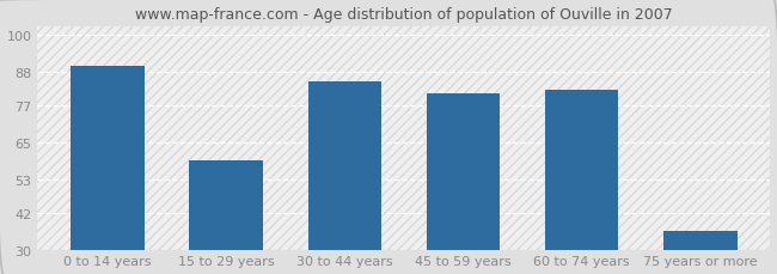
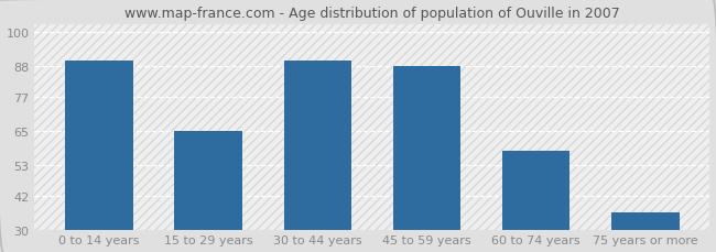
15 to 29 years: 59 -> 65
30 to 44 years: 85 -> 90
45 to 59 years: 81 -> 88
60 to 74 years: 82 -> 58
